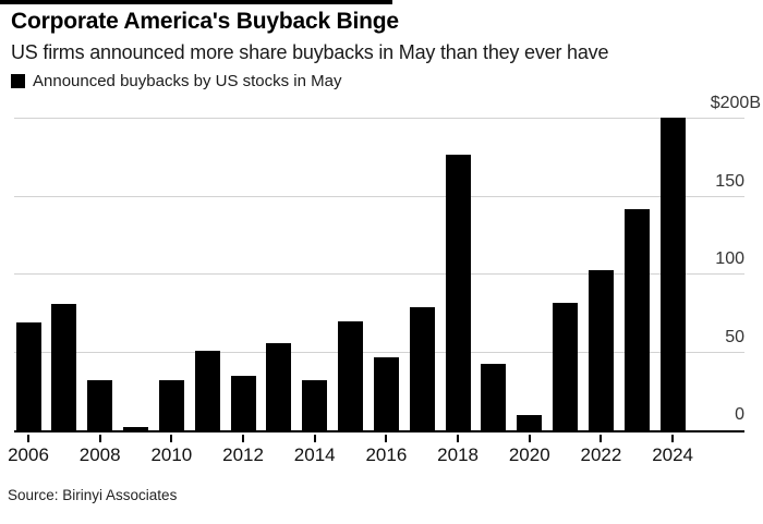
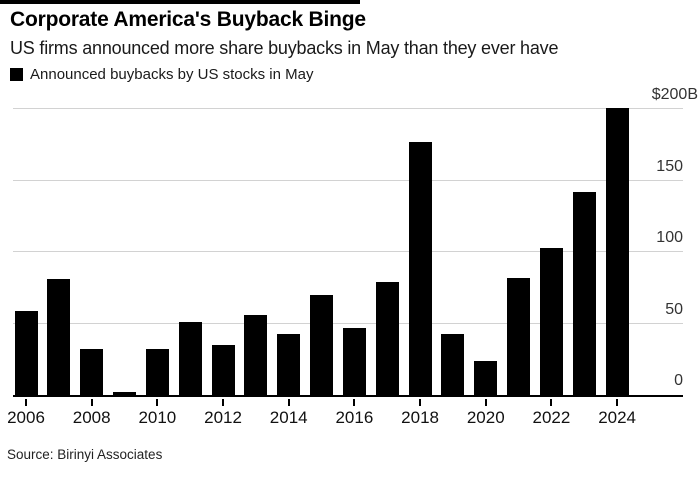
2006: 69 -> 59
2014: 32 -> 43
2020: 10 -> 24
